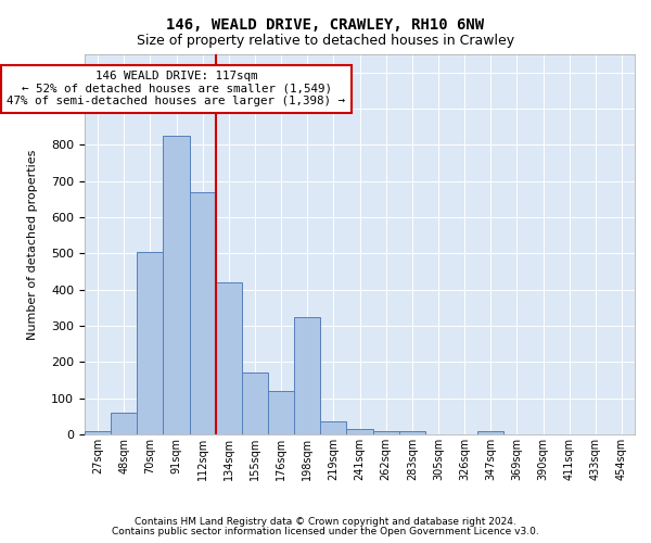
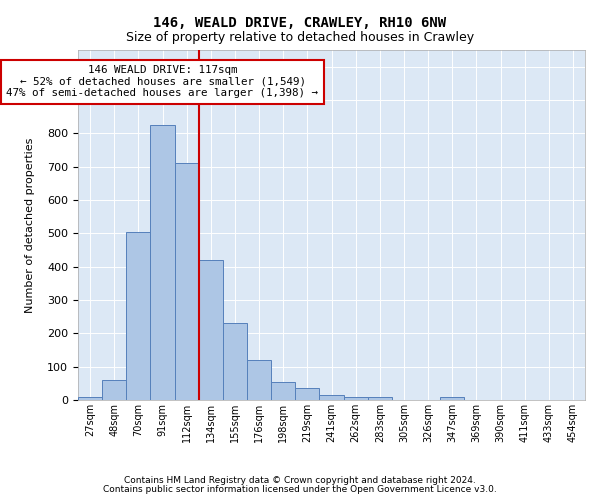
112sqm: 670 -> 710
155sqm: 170 -> 230
198sqm: 325 -> 55
